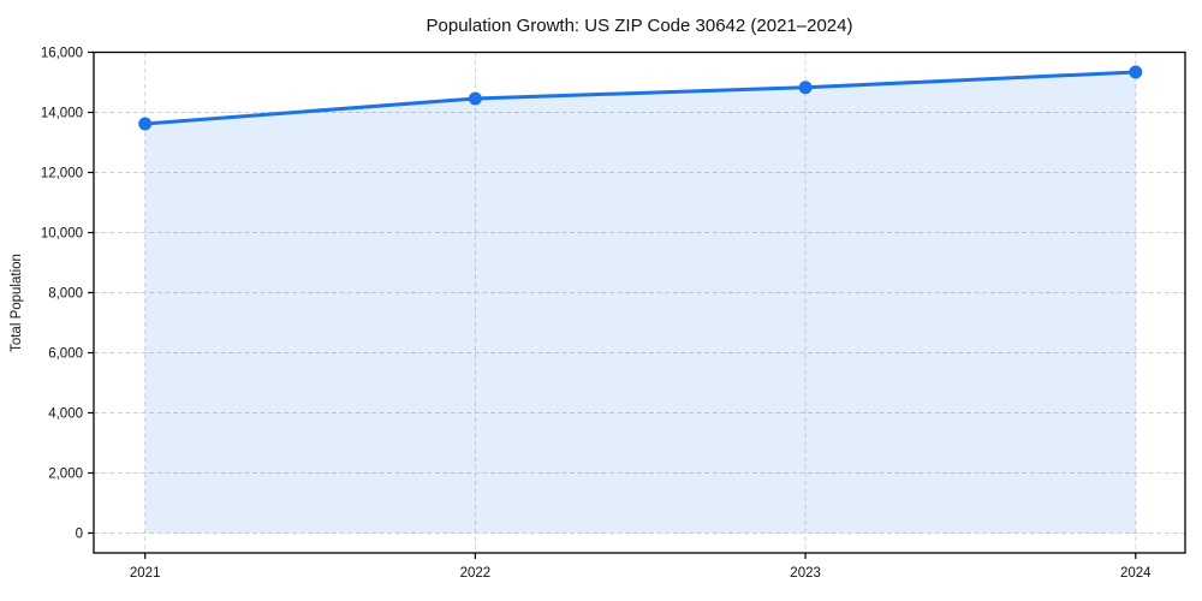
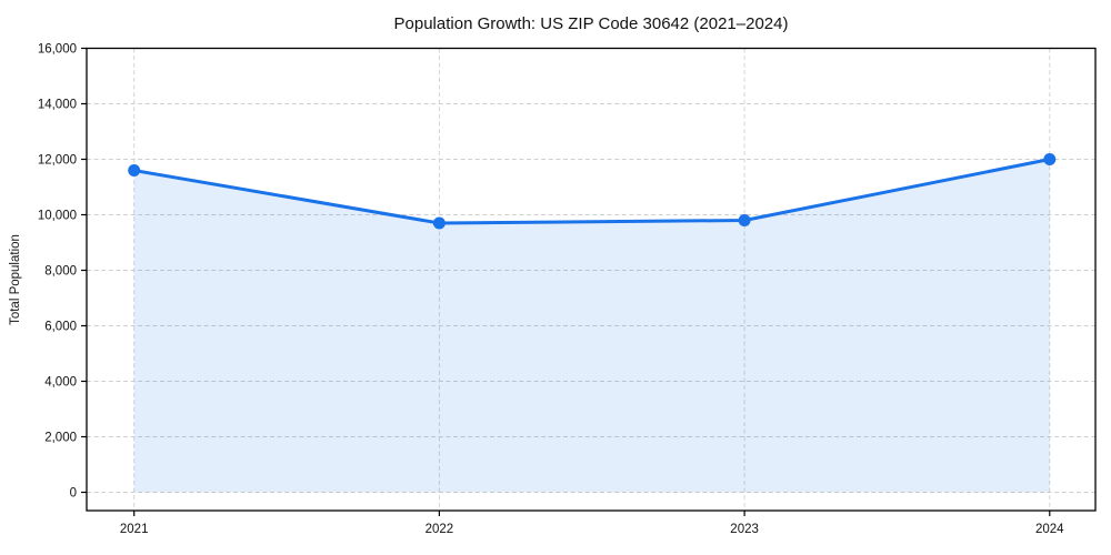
2021: 13600 -> 11600
2022: 14500 -> 9700
2023: 14800 -> 9800
2024: 15300 -> 12000
